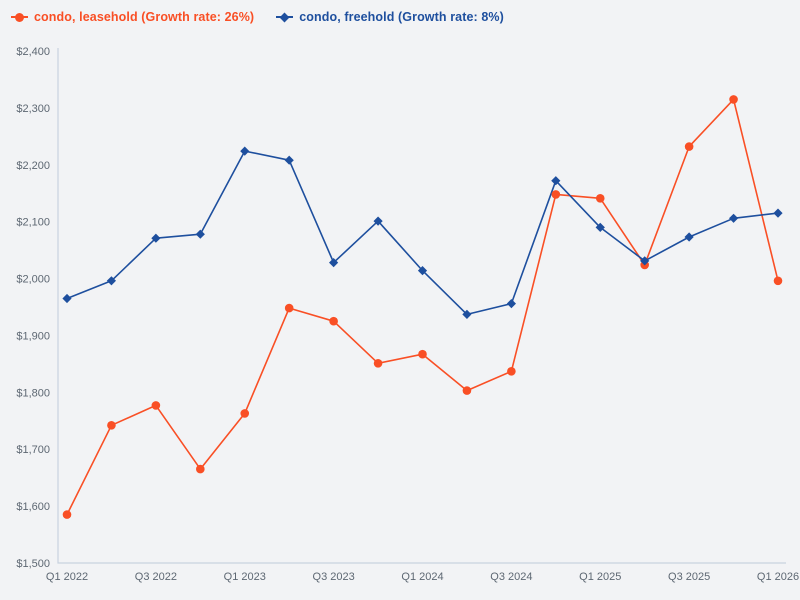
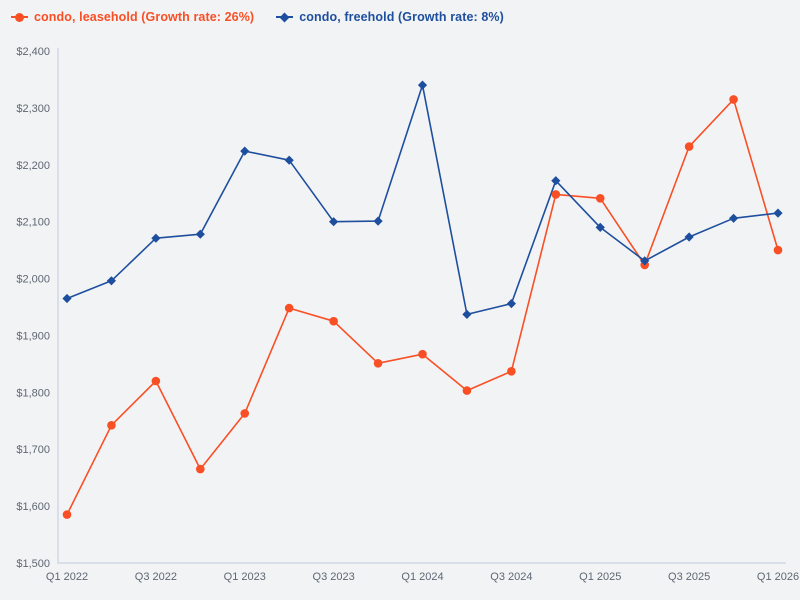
condo, leasehold (Growth rate: 26%)/Q3 2022: $1780 -> $1820
condo, freehold (Growth rate: 8%)/Q3 2023: $2030 -> $2100
condo, freehold (Growth rate: 8%)/Q1 2024: $2010 -> $2340
condo, leasehold (Growth rate: 26%)/Q1 2026: $2000 -> $2050
